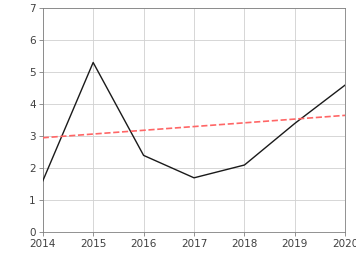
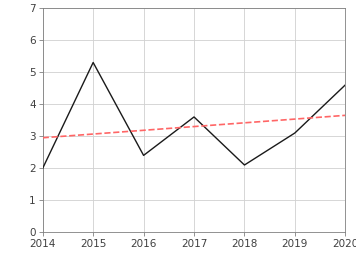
2014: 1.6 -> 2.0
2017: 1.7 -> 3.6
2019: 3.4 -> 3.1
